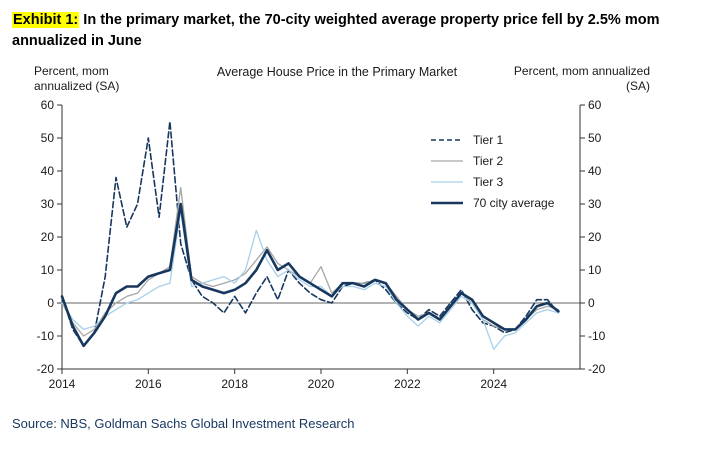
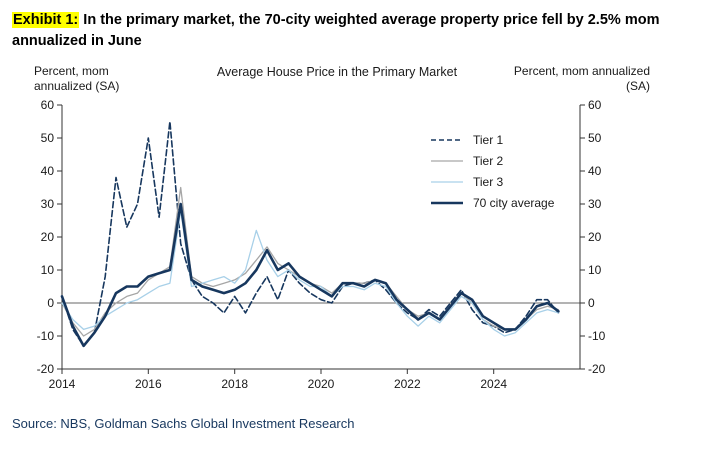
Tier 2/2020: 11 -> 5
Tier 3/2024: -14 -> -8
